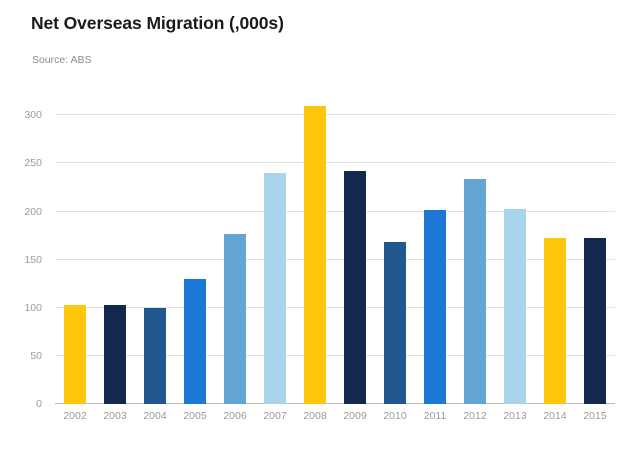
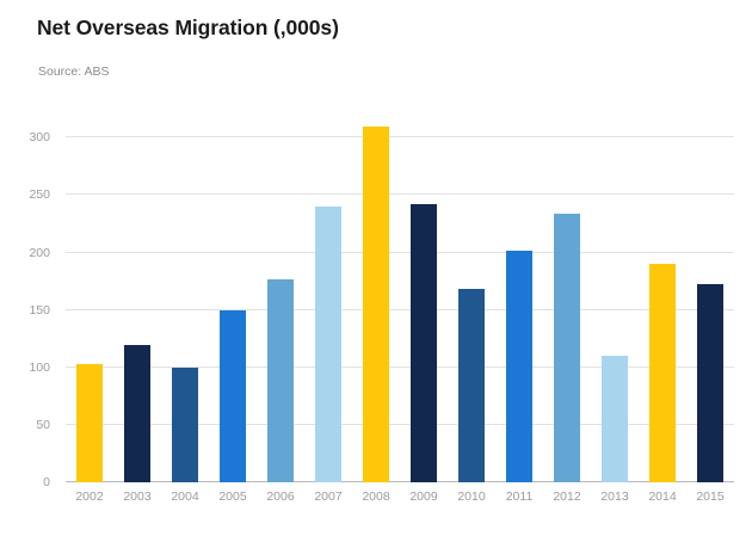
2003: 100 -> 120
2005: 130 -> 150
2013: 200 -> 110
2014: 170 -> 190
